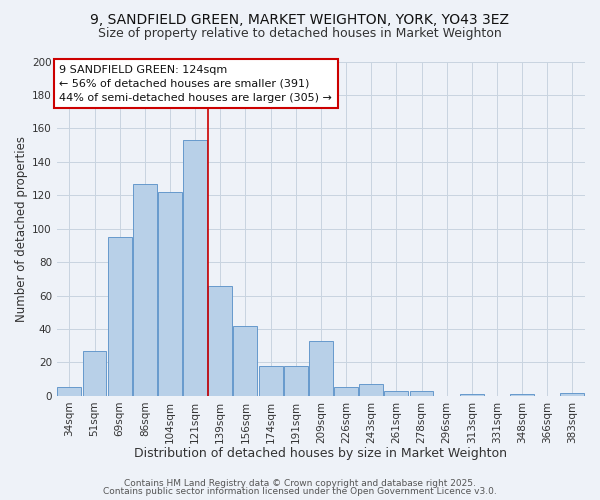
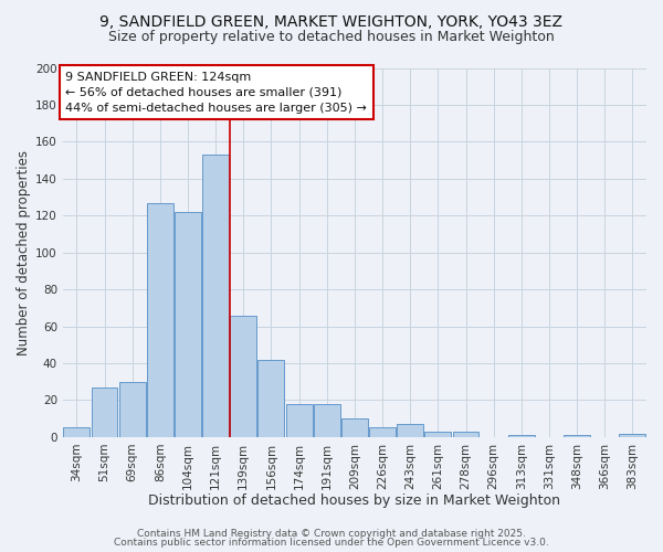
69sqm: 95 -> 30
209sqm: 33 -> 10
